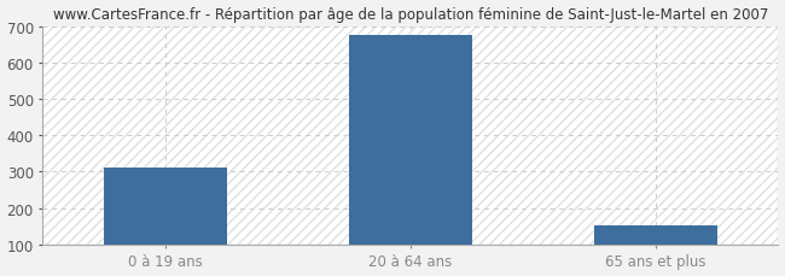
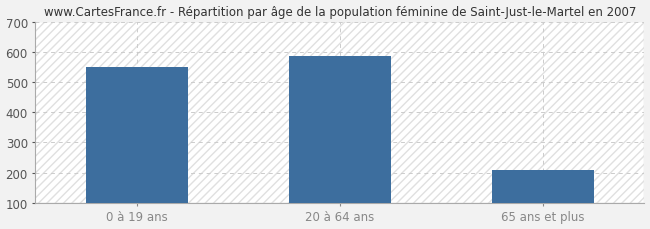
0 à 19 ans: 310 -> 550
20 à 64 ans: 675 -> 585
65 ans et plus: 152 -> 210
